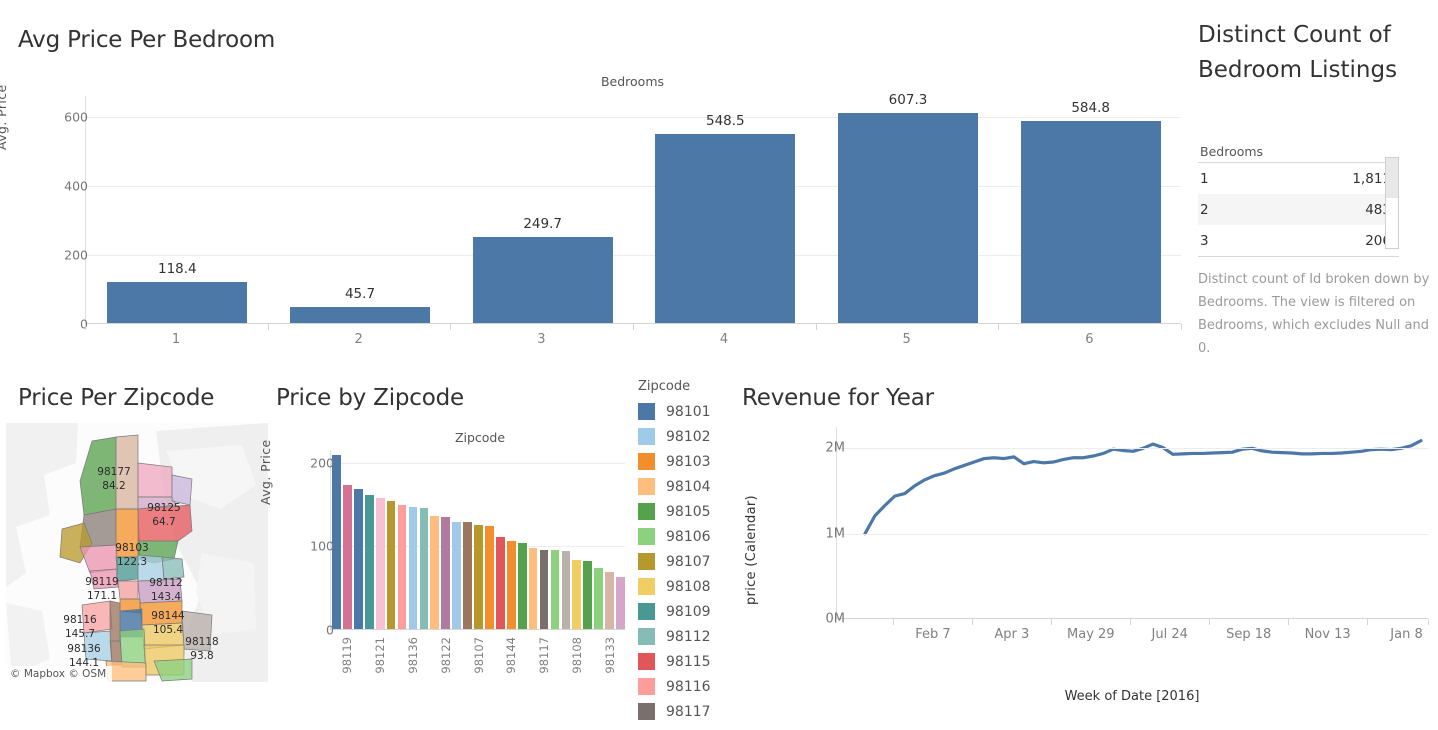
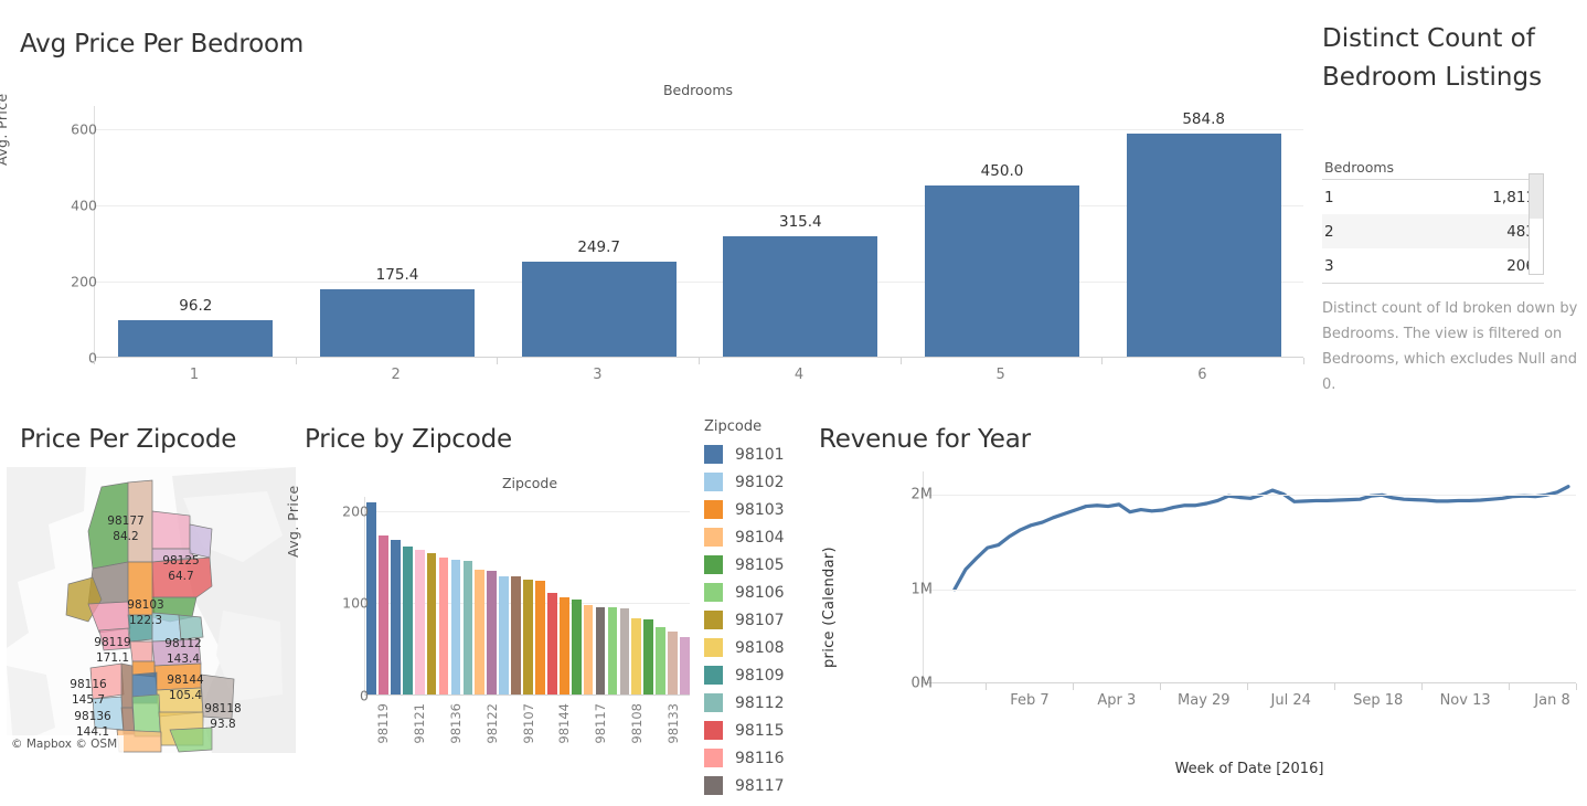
Avg Price Per Bedroom/1: 118.4 -> 96.2
Avg Price Per Bedroom/2: 45.7 -> 175.4
Avg Price Per Bedroom/4: 548.5 -> 315.4
Avg Price Per Bedroom/5: 607.3 -> 450.0
